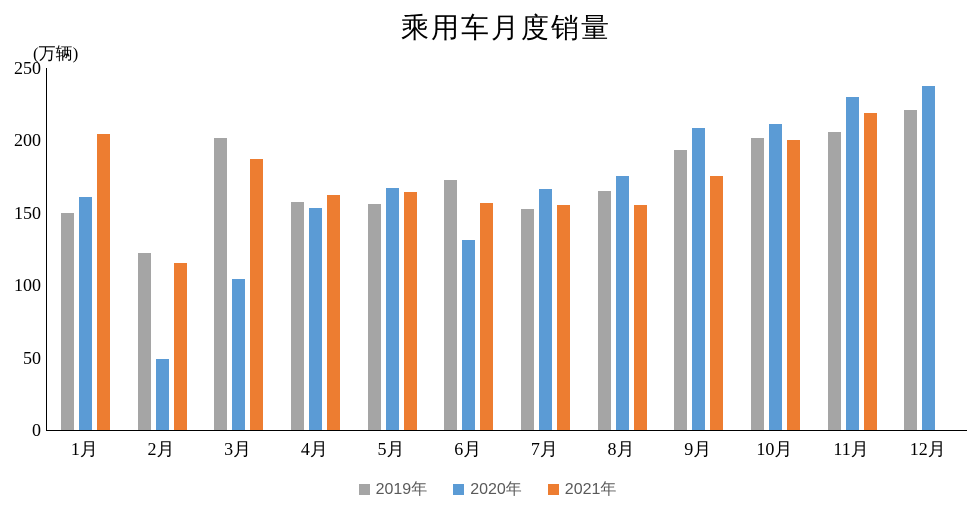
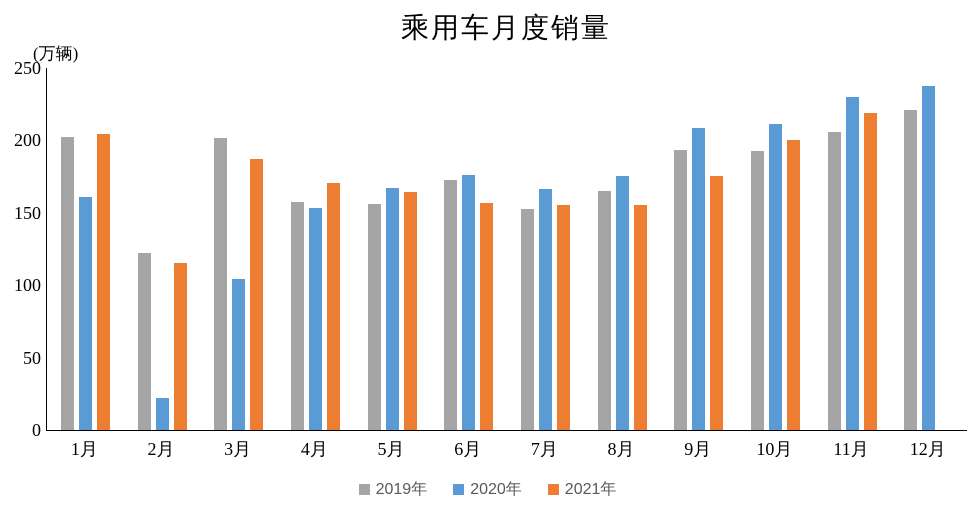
2019年/1月: 150 -> 202
2020年/2月: 49 -> 22
2021年/4月: 162 -> 170
2020年/6月: 131 -> 176
2019年/10月: 202 -> 193
